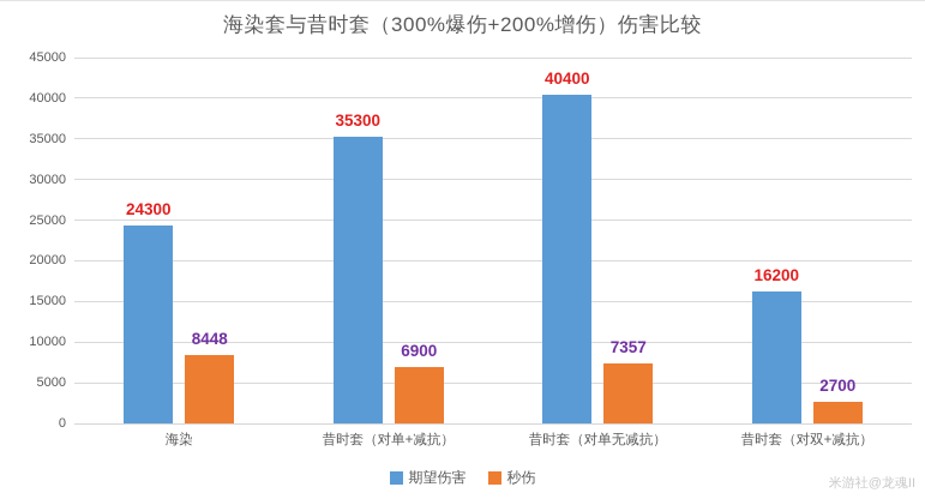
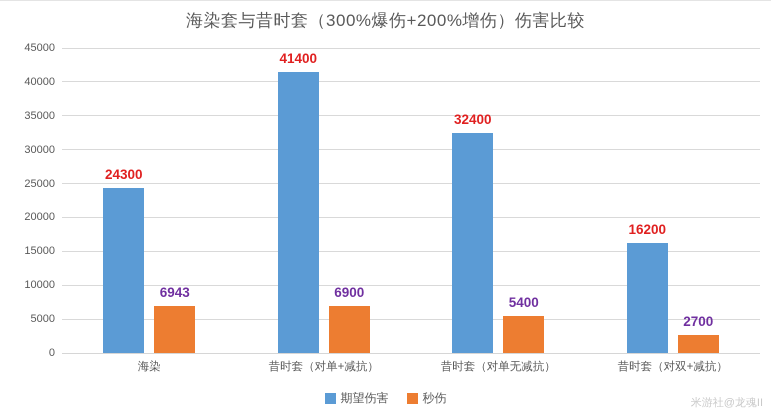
秒伤/海染: 8448 -> 6943
期望伤害/昔时套（对单+减抗）: 35300 -> 41400
期望伤害/昔时套（对单无减抗）: 40400 -> 32400
秒伤/昔时套（对单无减抗）: 7357 -> 5400
